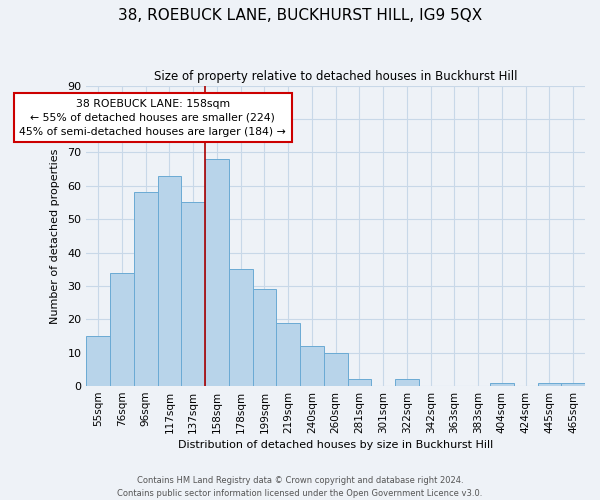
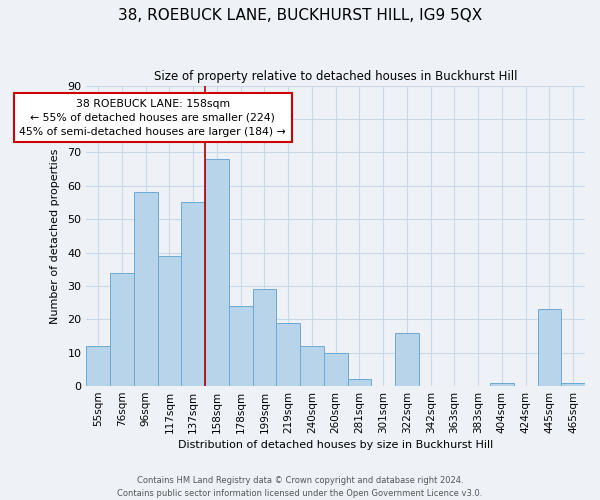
55sqm: 15 -> 12
117sqm: 63 -> 39
178sqm: 35 -> 24
322sqm: 2 -> 16
445sqm: 1 -> 23
